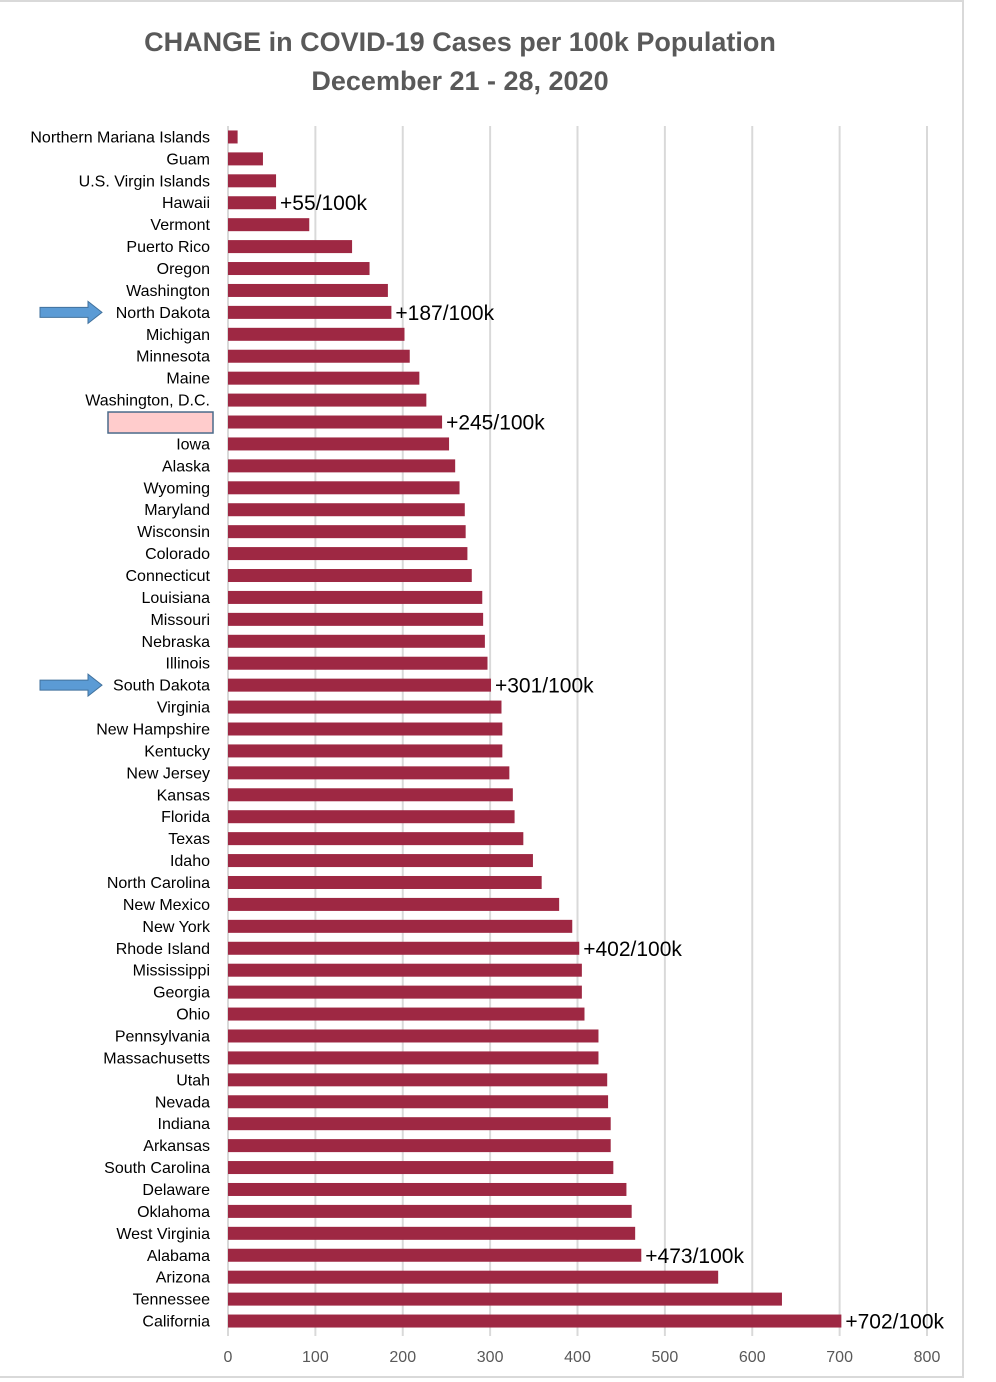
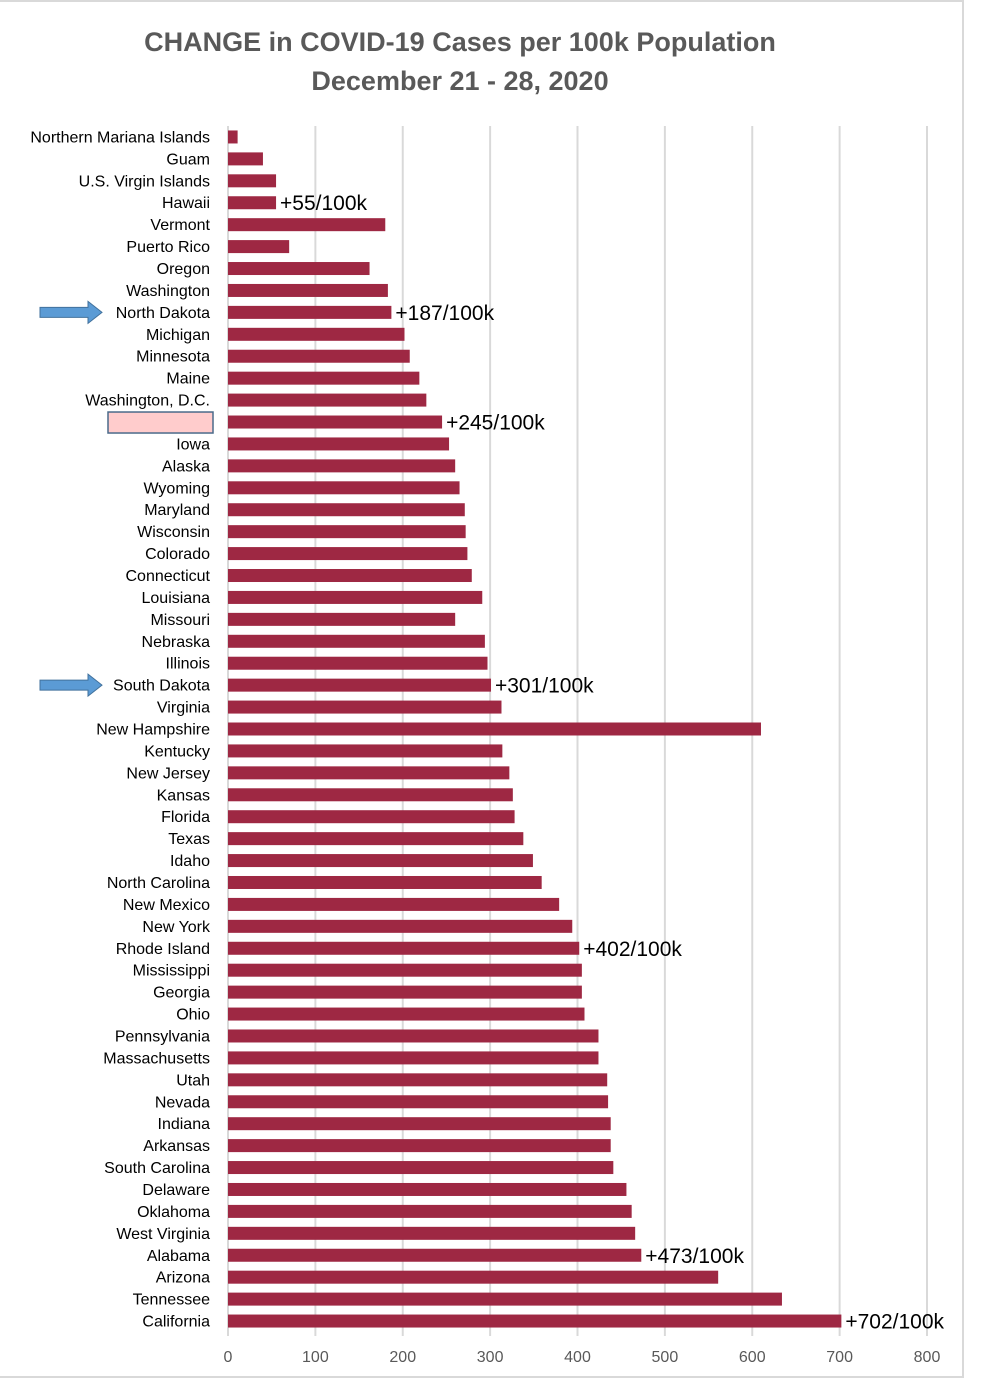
Vermont: 90 -> 180
Puerto Rico: 140 -> 70
Missouri: 290 -> 260
New Hampshire: 310 -> 610
